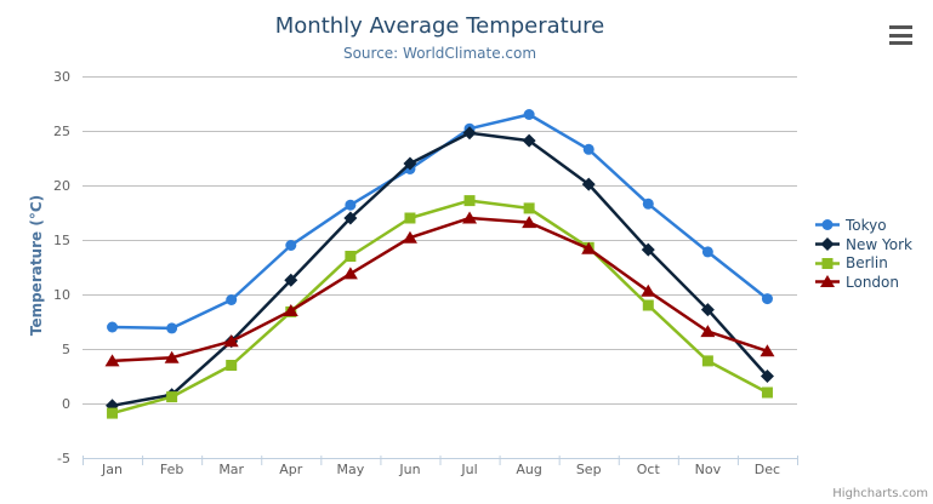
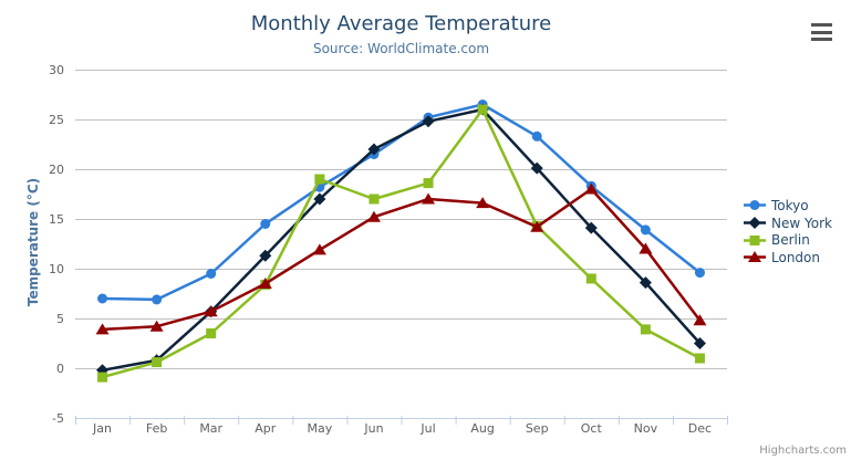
Berlin/May: 14 -> 19
New York/Aug: 24 -> 26
Berlin/Aug: 18 -> 26
London/Oct: 10 -> 18
London/Nov: 7 -> 12
